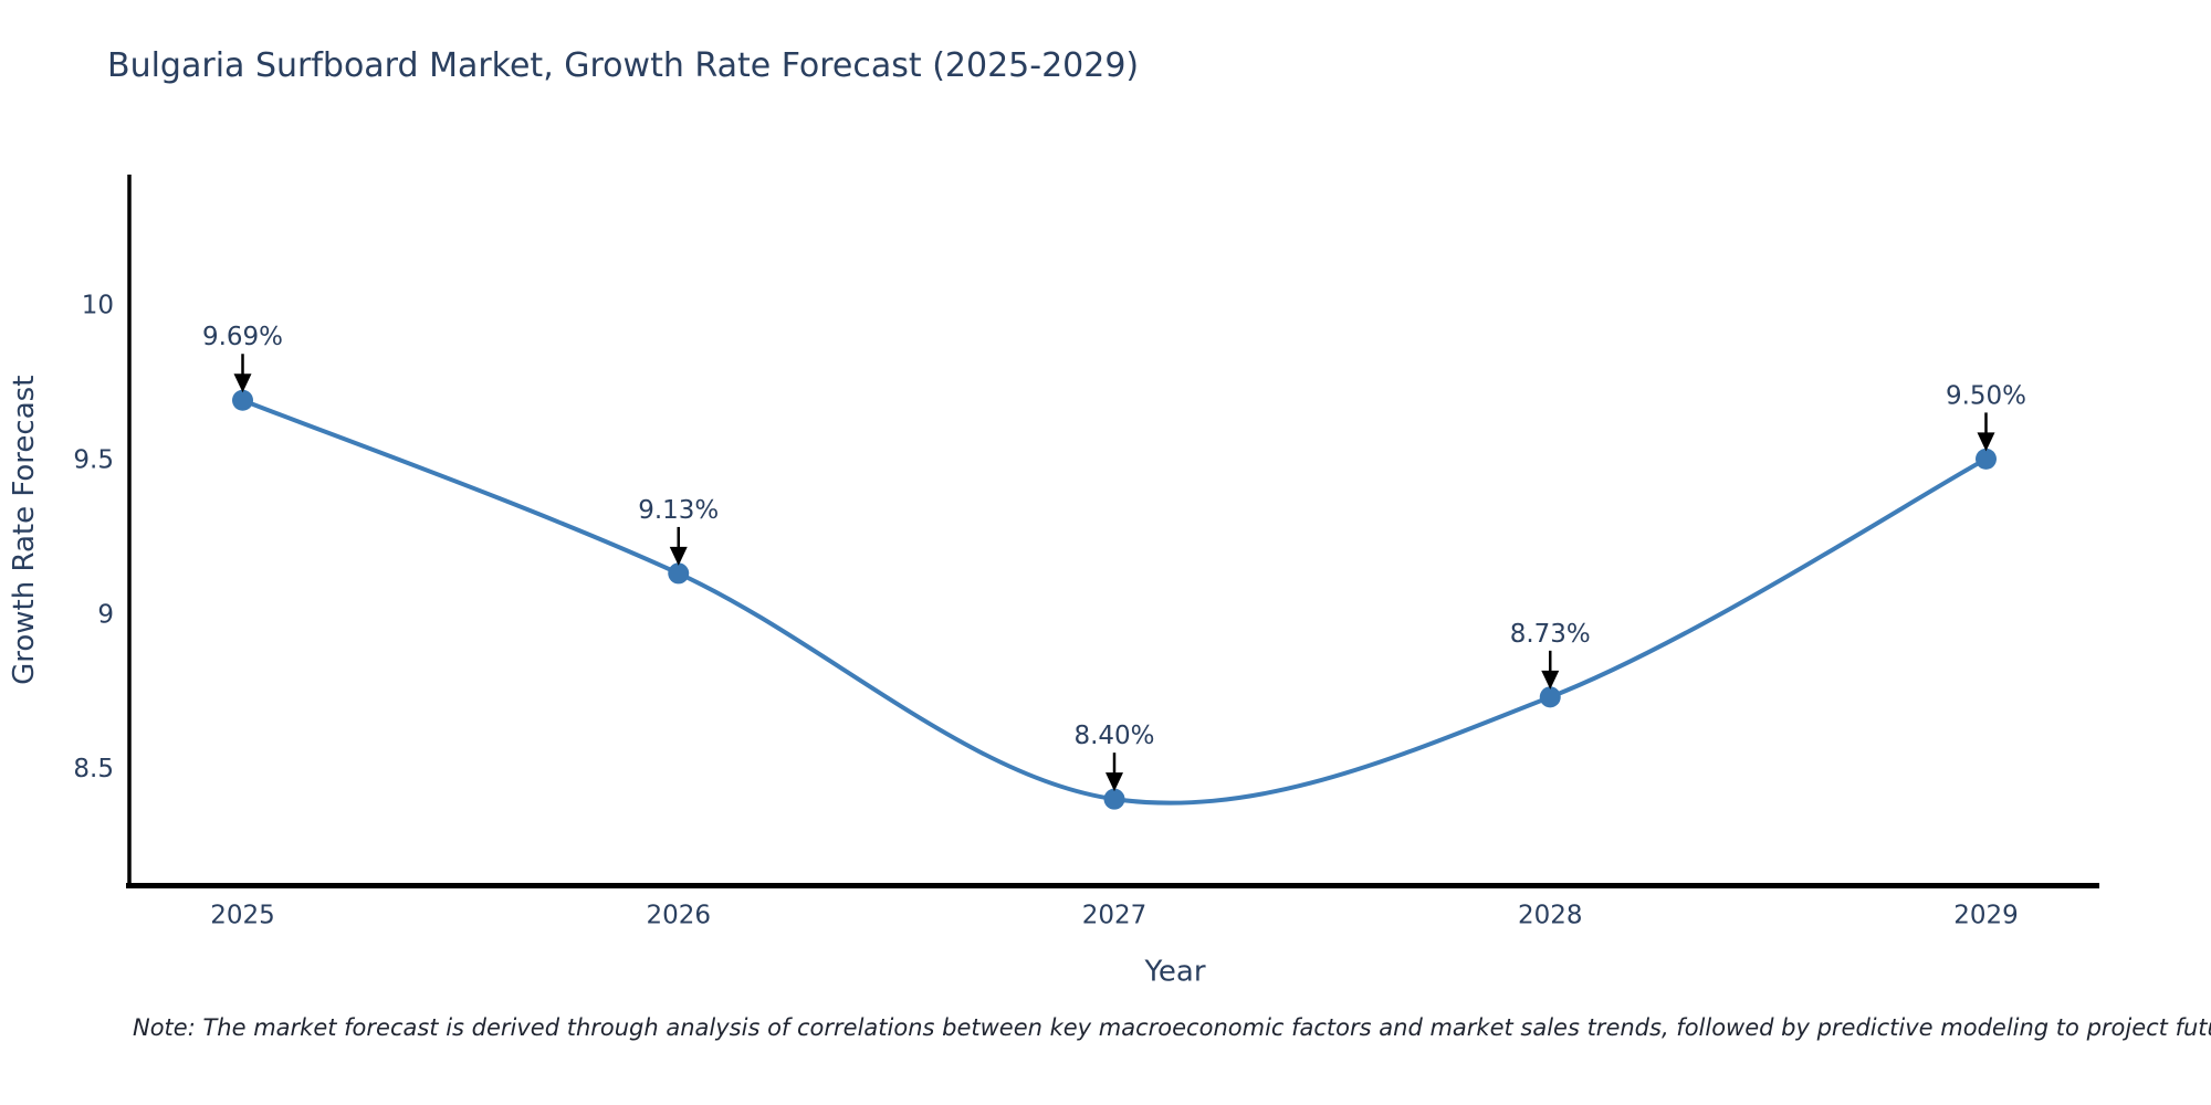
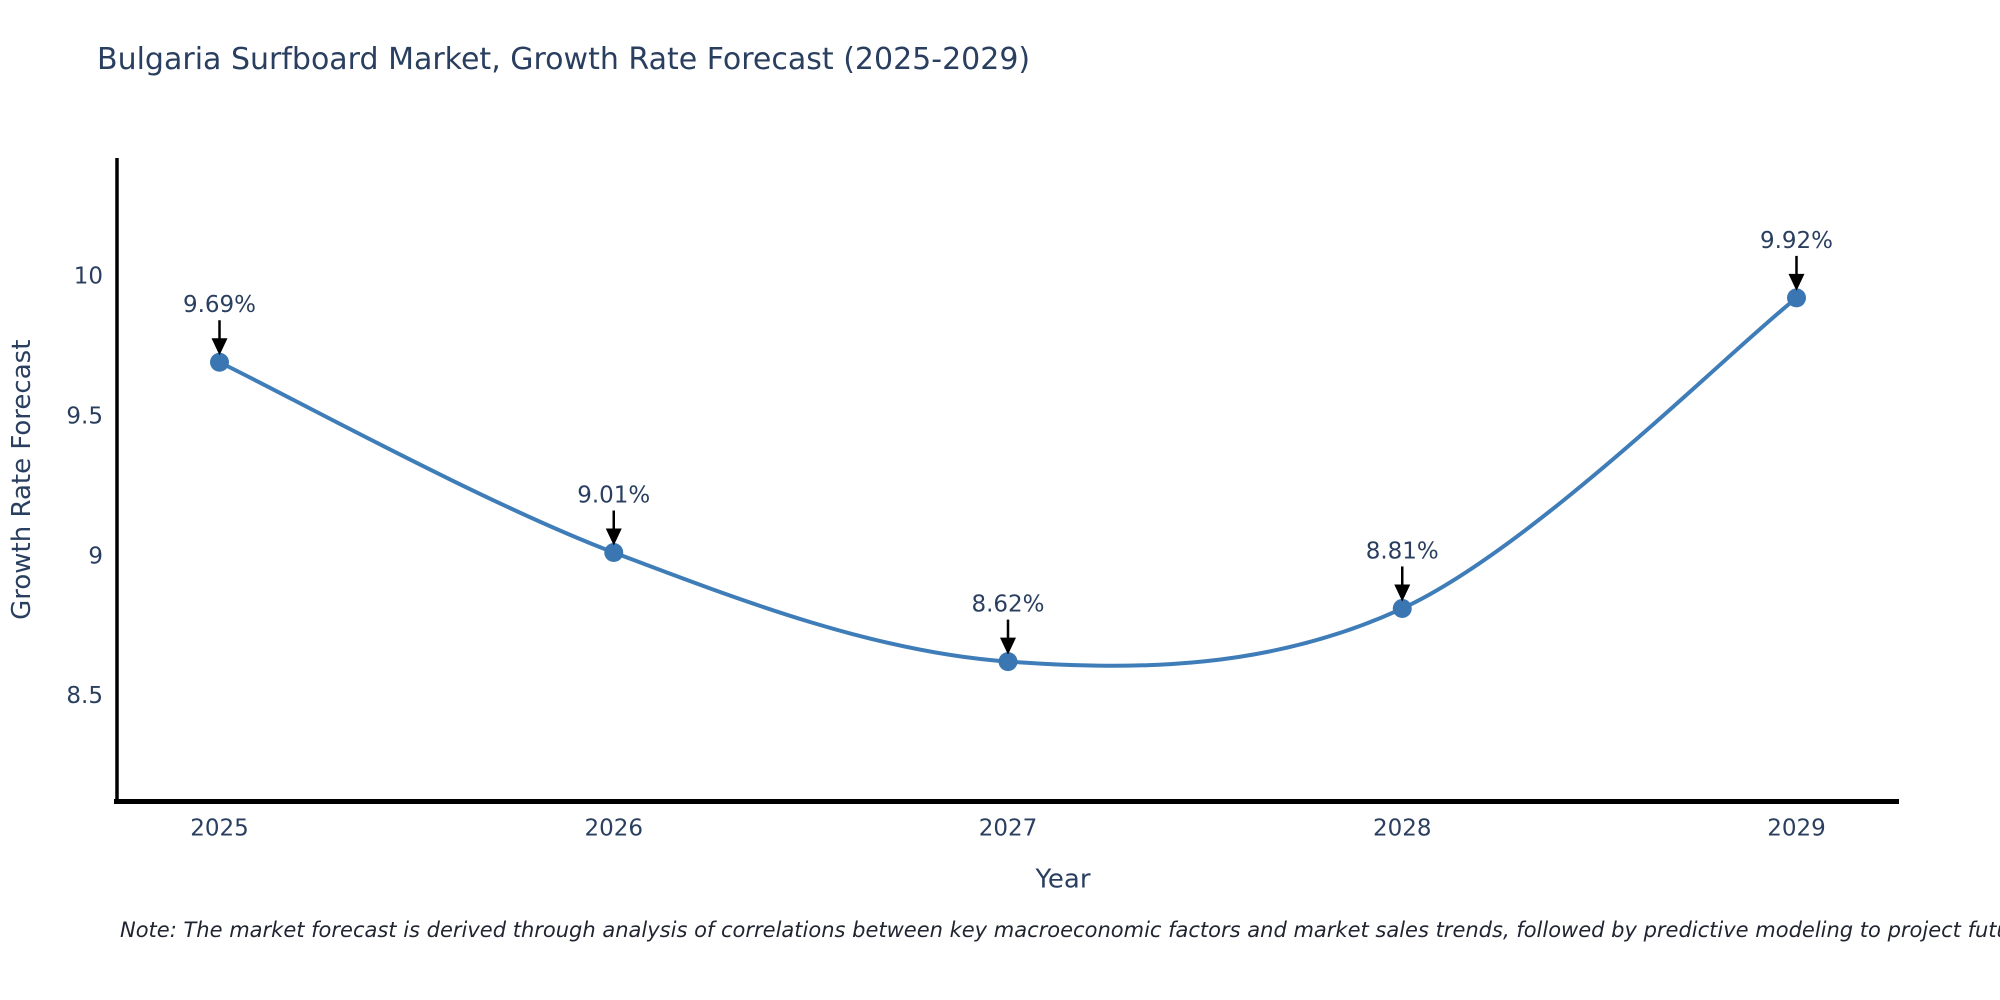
2026: 9.13% -> 9.01%
2027: 8.40% -> 8.62%
2028: 8.73% -> 8.81%
2029: 9.50% -> 9.92%
